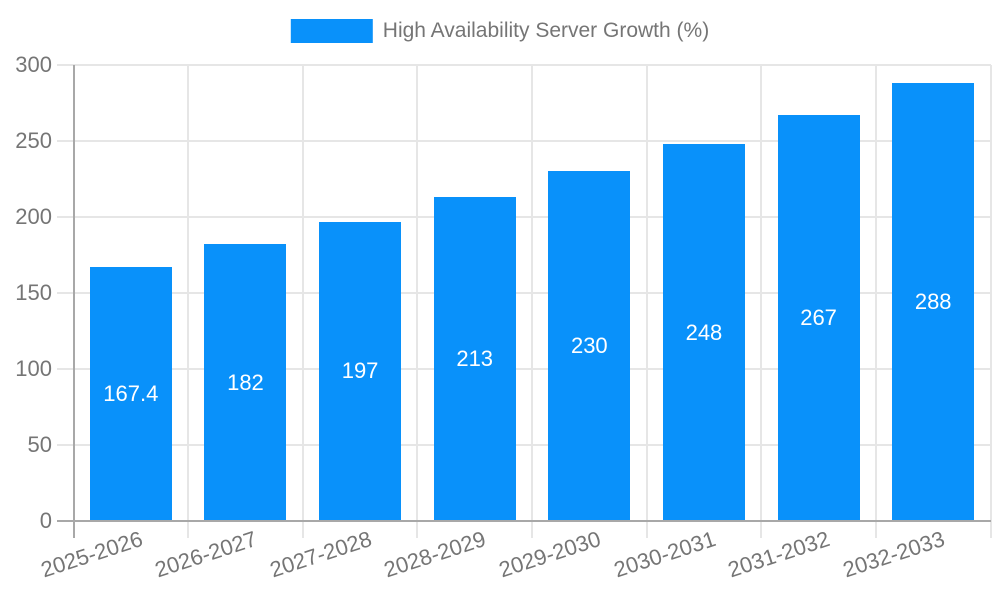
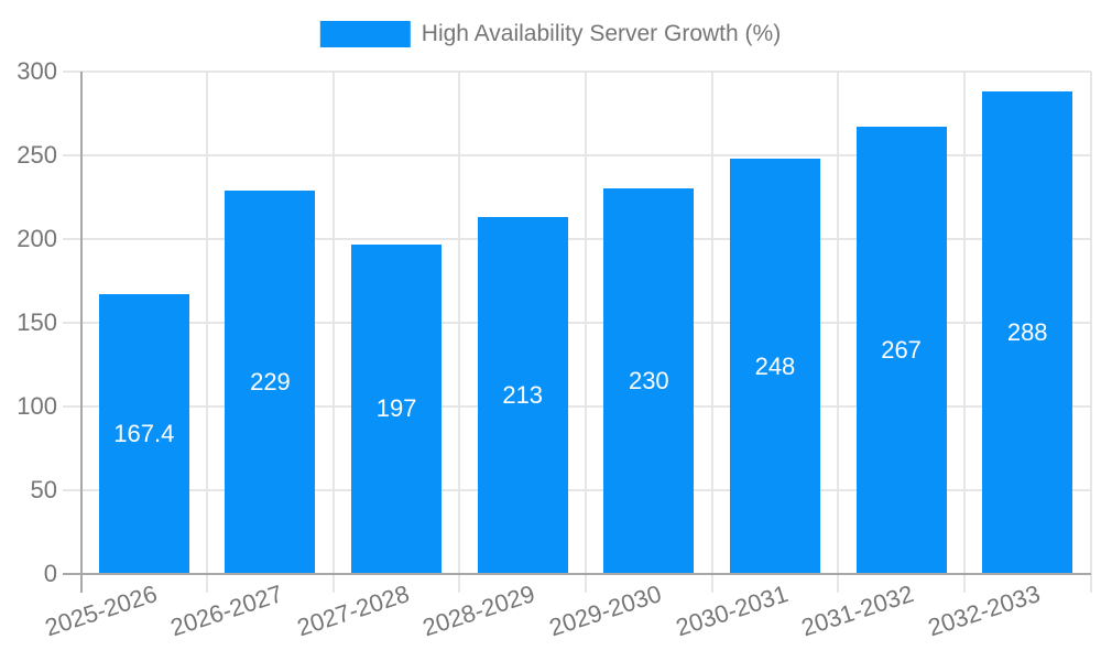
2026-2027: 182 -> 229
